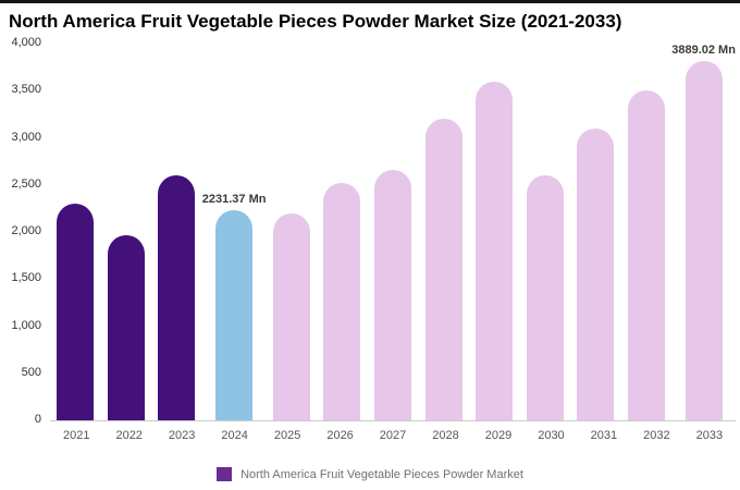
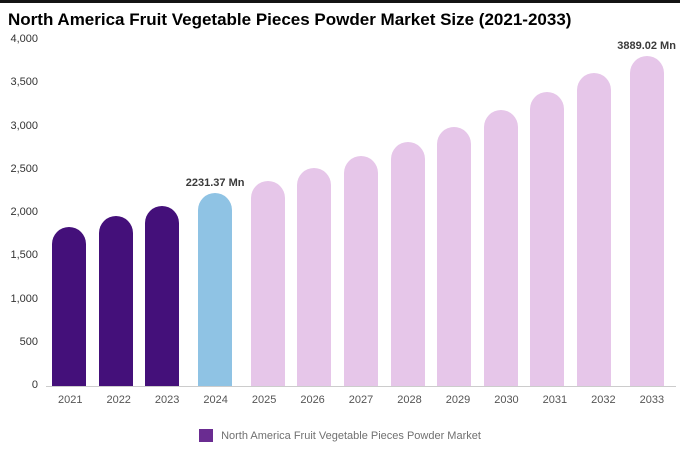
2021: 2300 -> 1800
2023: 2600 -> 2100
2025: 2200 -> 2400
2028: 3200 -> 2800
2029: 3600 -> 3000
2030: 2600 -> 3200
2031: 3100 -> 3400
2032: 3500 -> 3600
